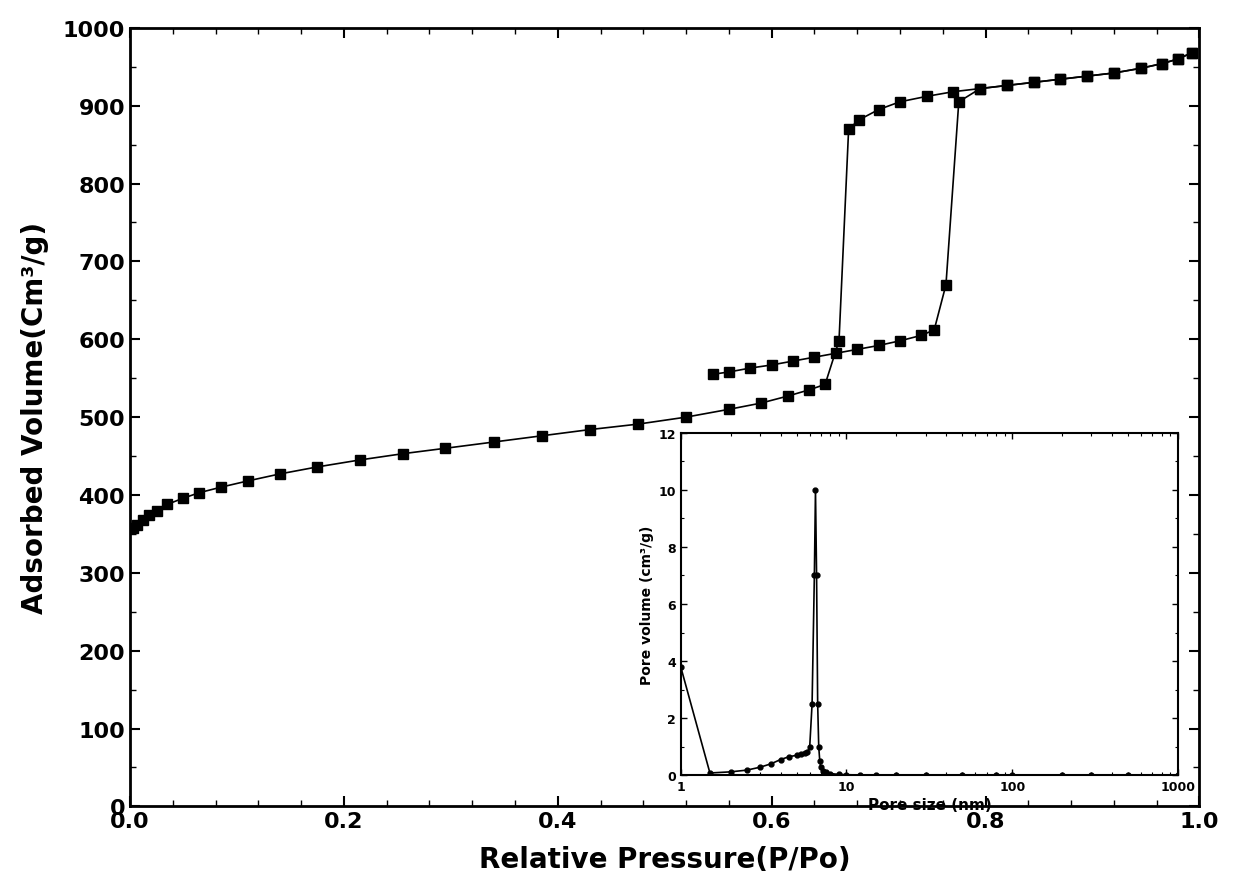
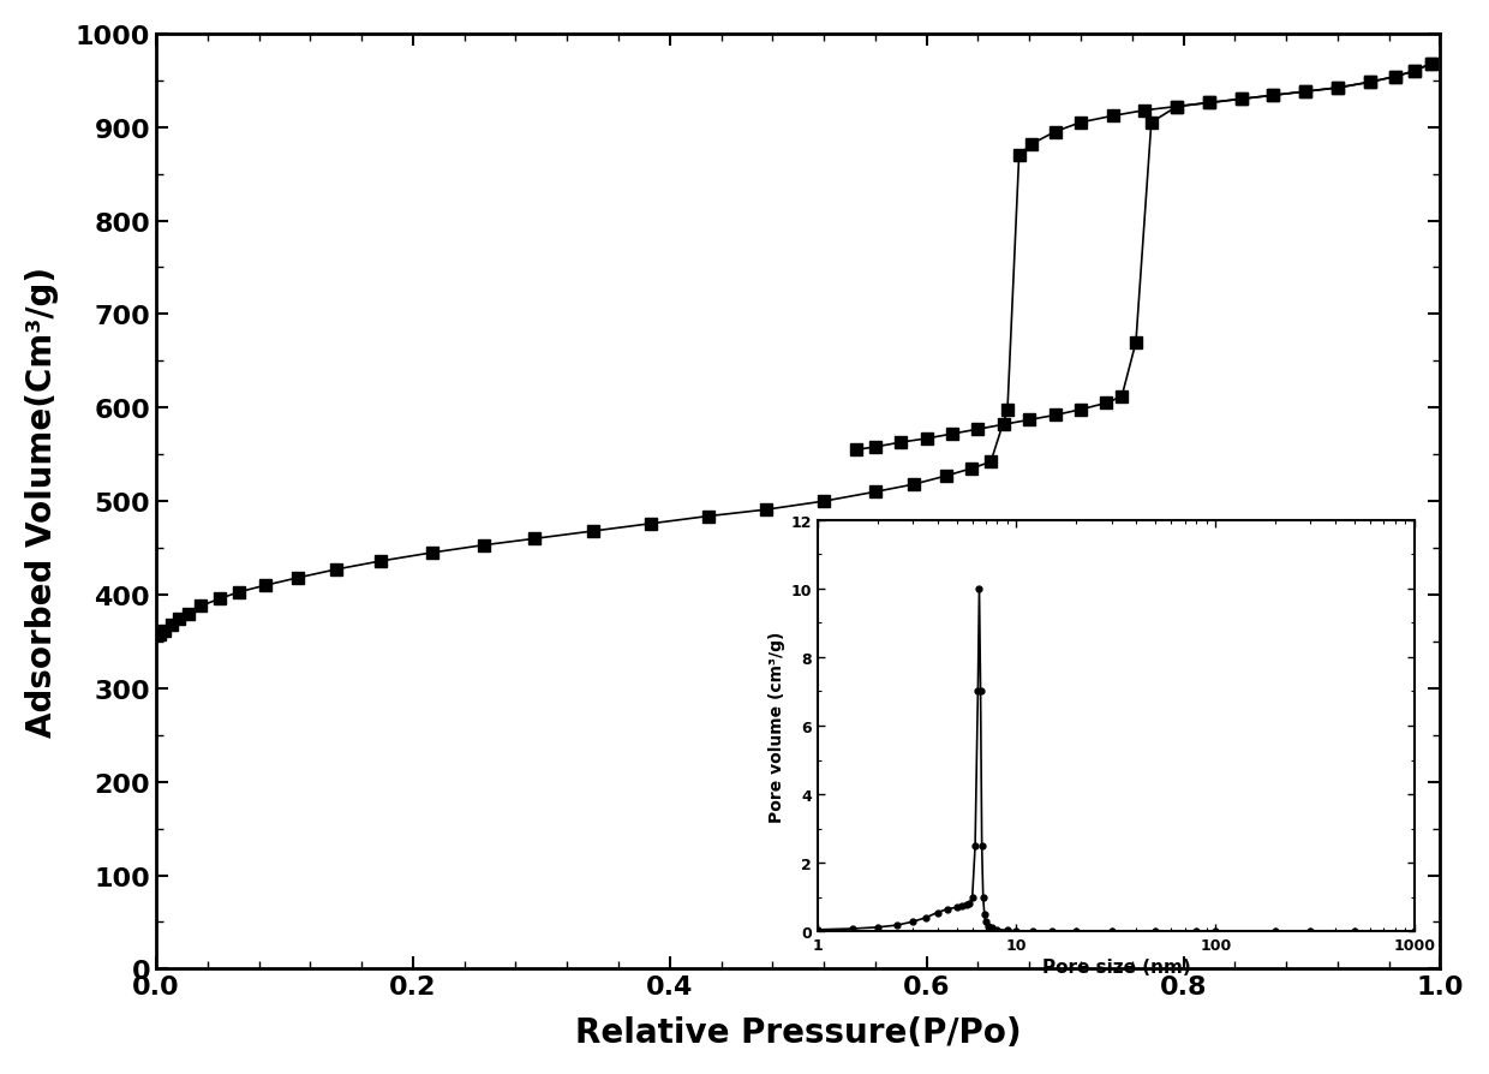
1: 3.80 -> 0.05
